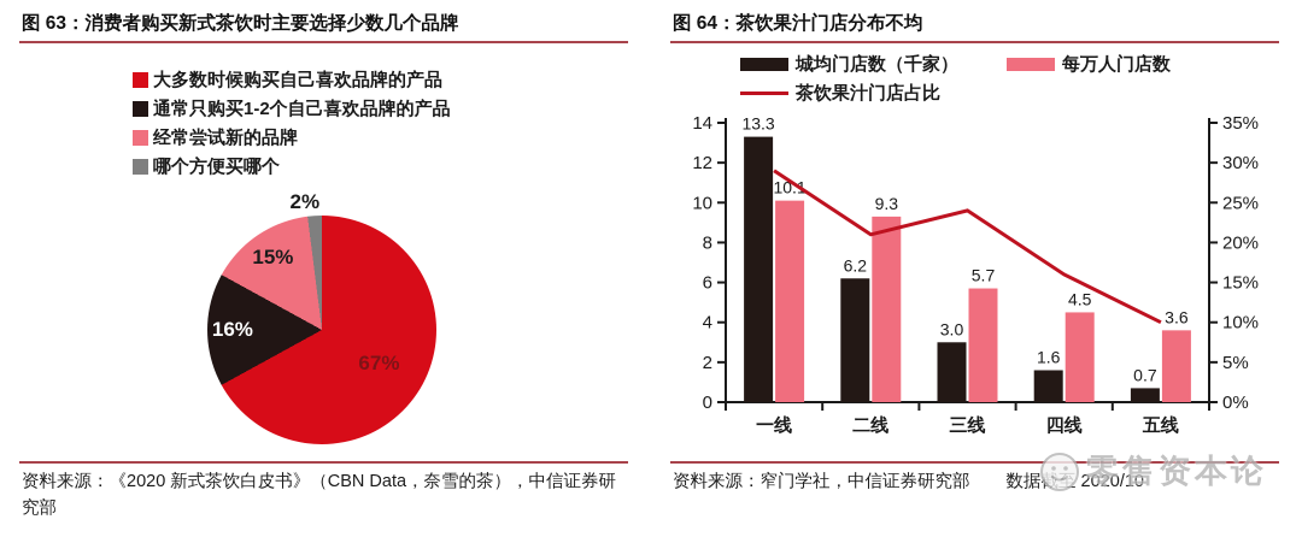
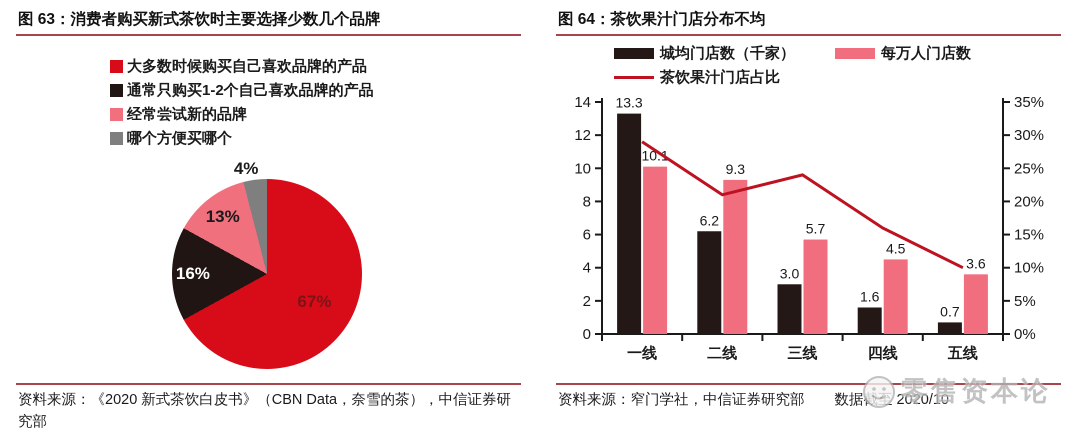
图 63：消费者购买新式茶饮时主要选择少数几个品牌/经常尝试新的品牌: 15% -> 13%
图 63：消费者购买新式茶饮时主要选择少数几个品牌/哪个方便买哪个: 2% -> 4%
